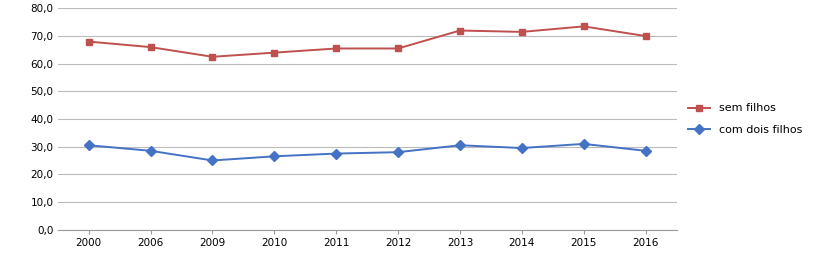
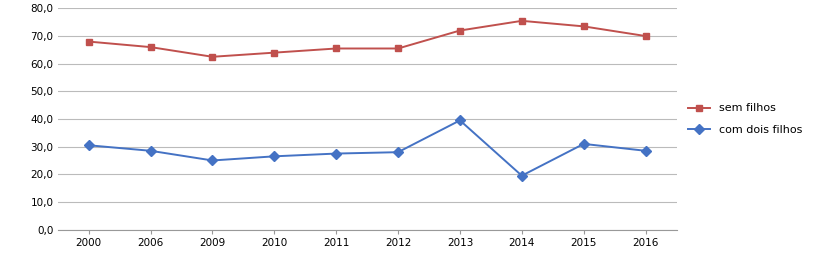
com dois filhos/2013: 30,5 -> 39,5
sem filhos/2014: 71,5 -> 75,5
com dois filhos/2014: 29,5 -> 19,5
